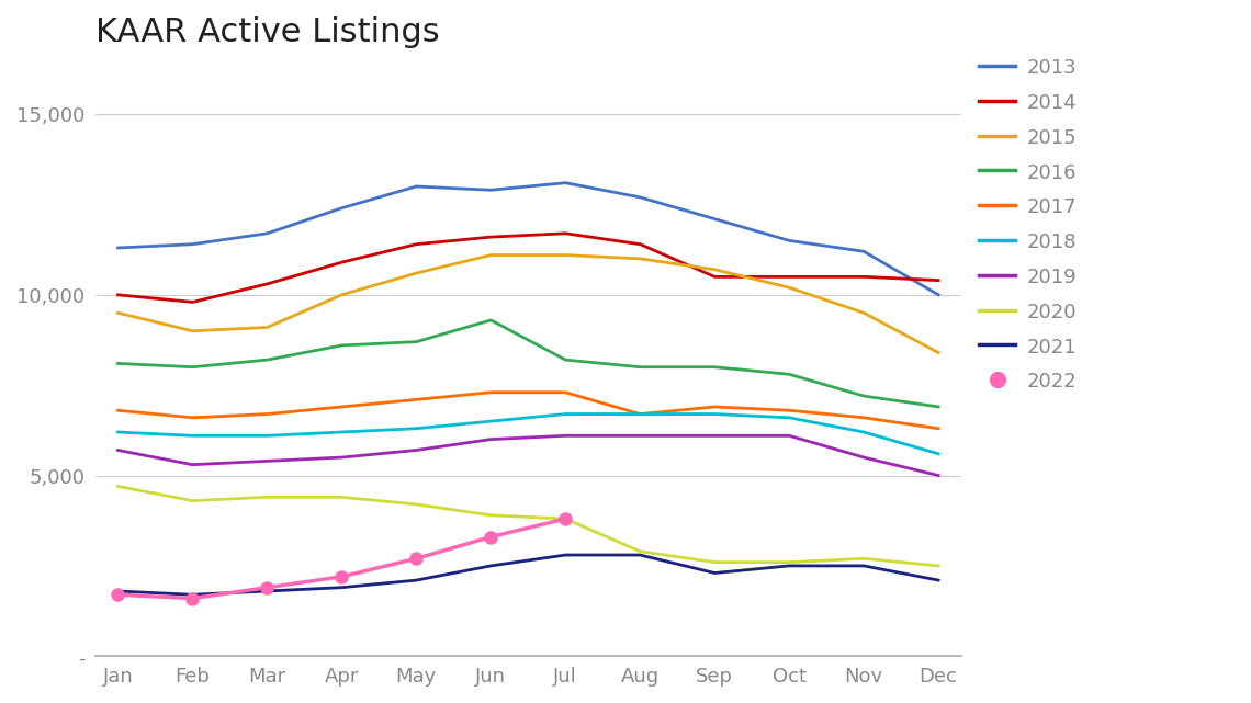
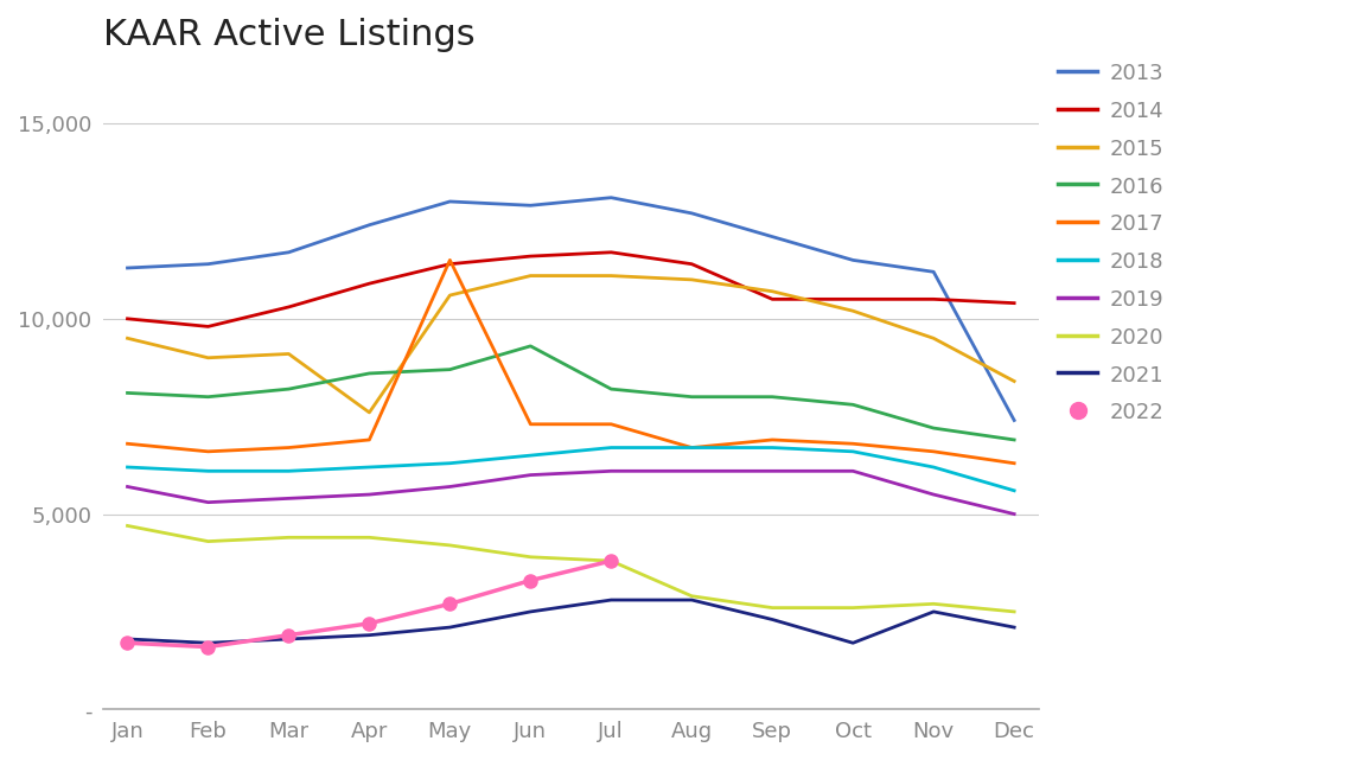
2015/Apr: 10,000 -> 7,600
2017/May: 7,100 -> 11,500
2021/Oct: 2,500 -> 1,700
2013/Dec: 10,000 -> 7,400
